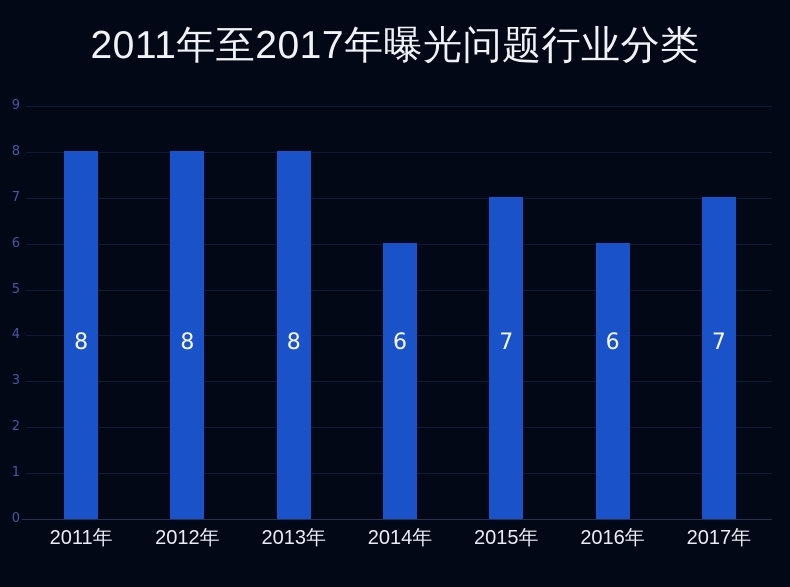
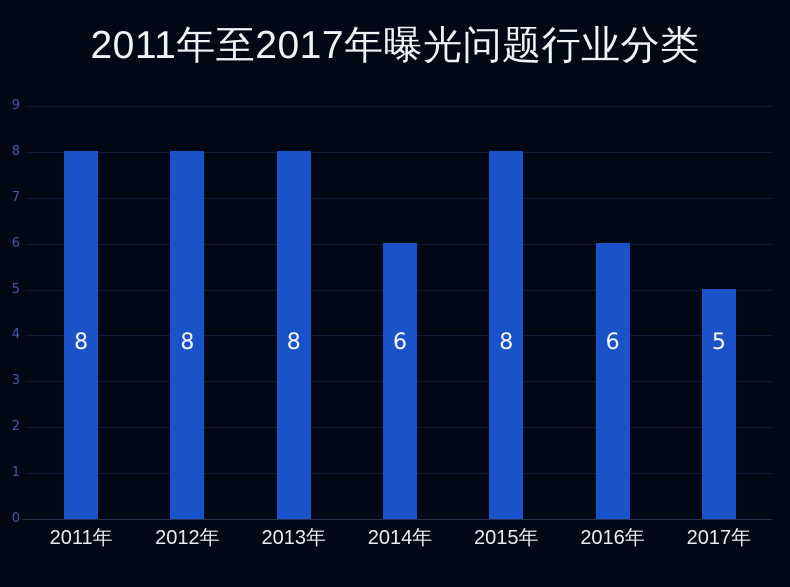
2015年: 7 -> 8
2017年: 7 -> 5
